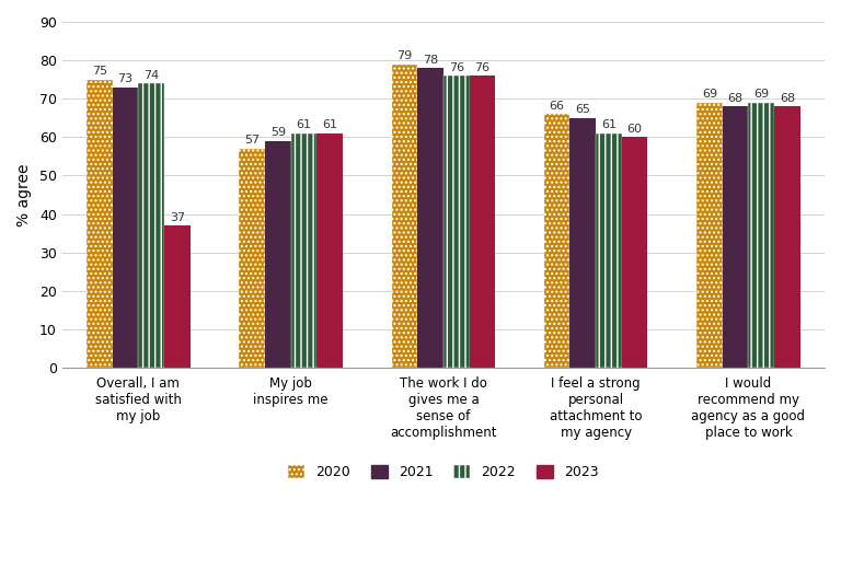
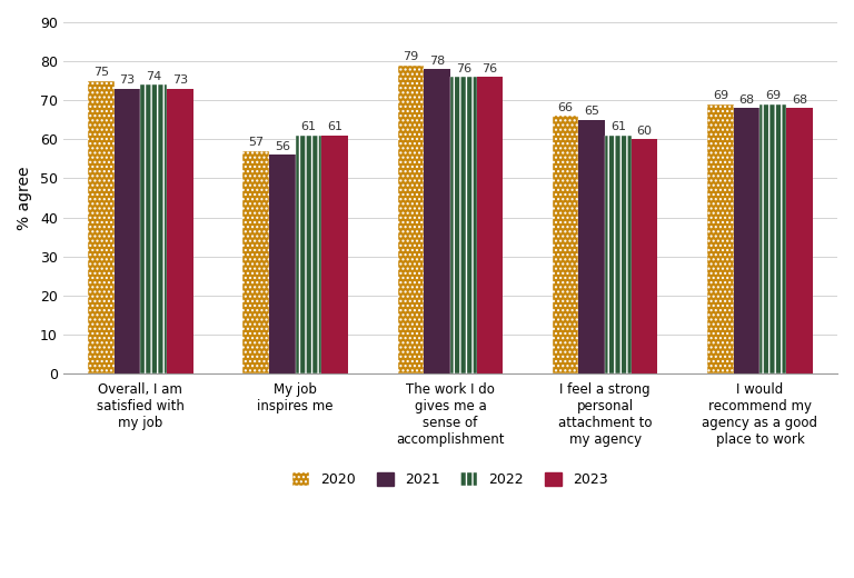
2023/Overall, I am satisfied with my job: 37 -> 73
2021/My job inspires me: 59 -> 56
